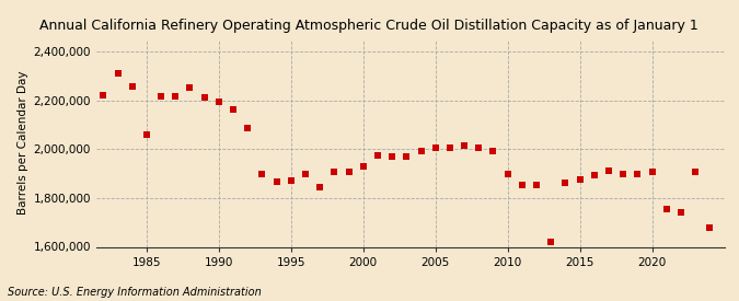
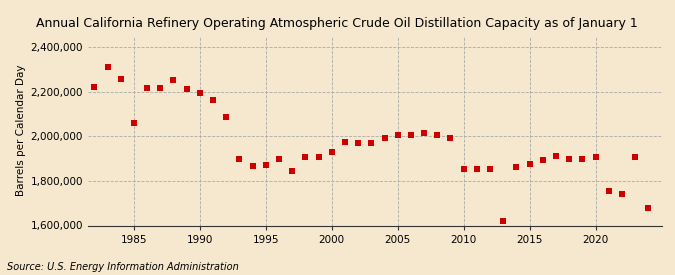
2010: 1,900,000 -> 1,855,000
